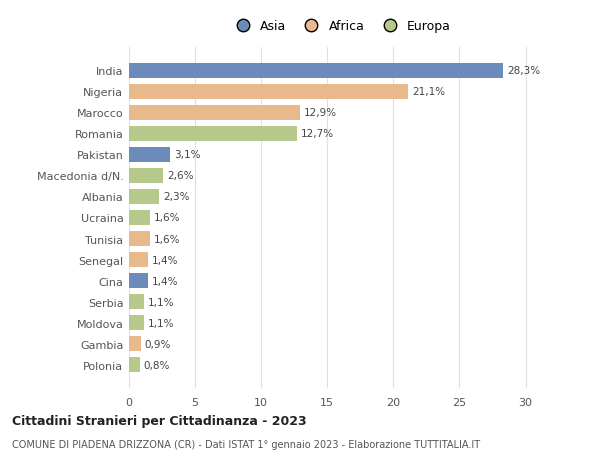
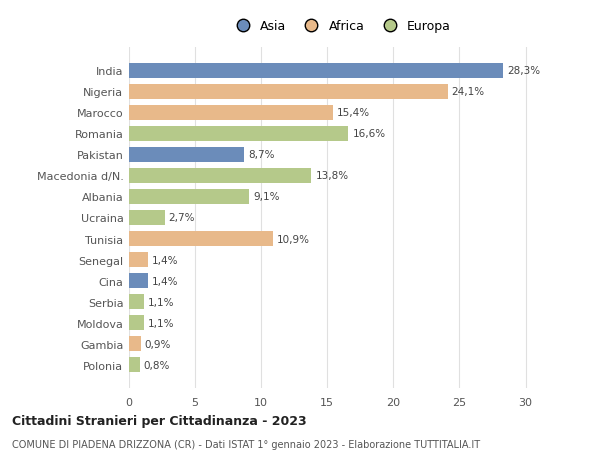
Nigeria: 21,1% -> 24,1%
Marocco: 12,9% -> 15,4%
Romania: 12,7% -> 16,6%
Pakistan: 3,1% -> 8,7%
Macedonia d/N.: 2,6% -> 13,8%
Albania: 2,3% -> 9,1%
Ucraina: 1,6% -> 2,7%
Tunisia: 1,6% -> 10,9%
